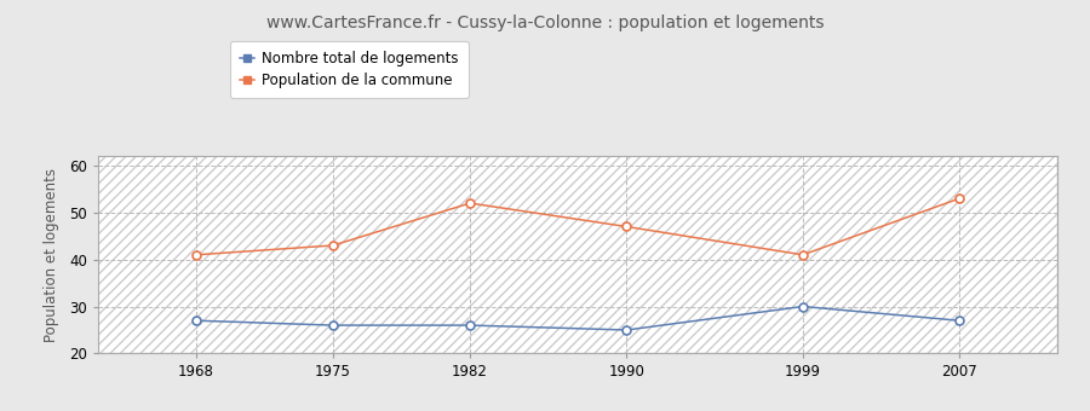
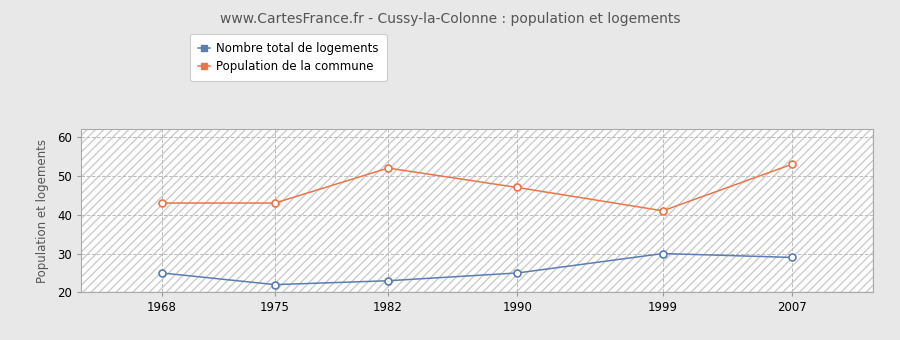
Nombre total de logements/1968: 27 -> 25
Population de la commune/1968: 41 -> 43
Nombre total de logements/1975: 26 -> 22
Nombre total de logements/1982: 26 -> 23
Nombre total de logements/2007: 27 -> 29
